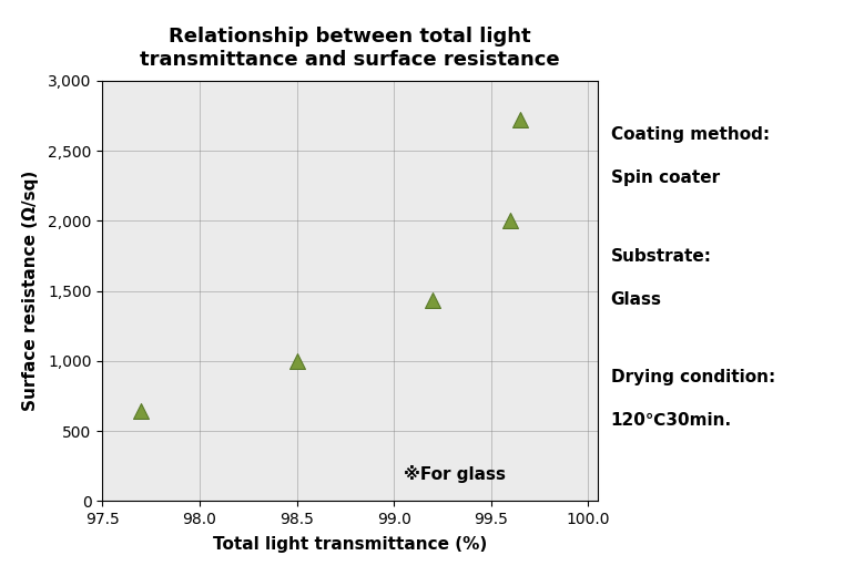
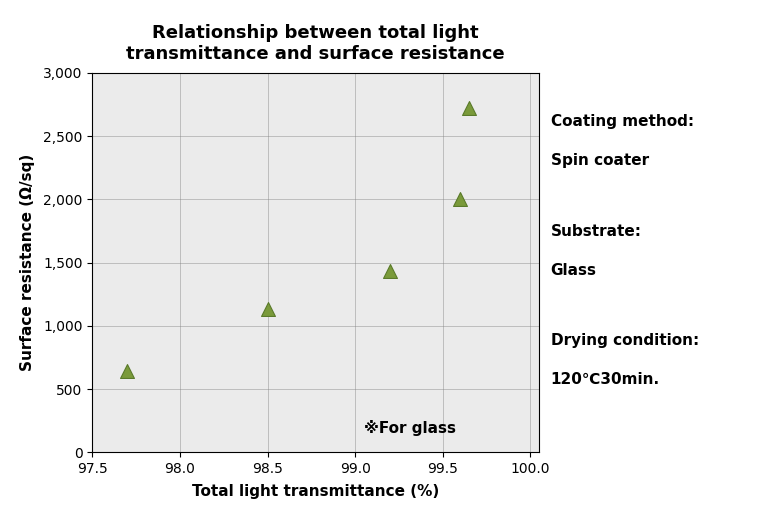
98.5: 1,000 -> 1,130
